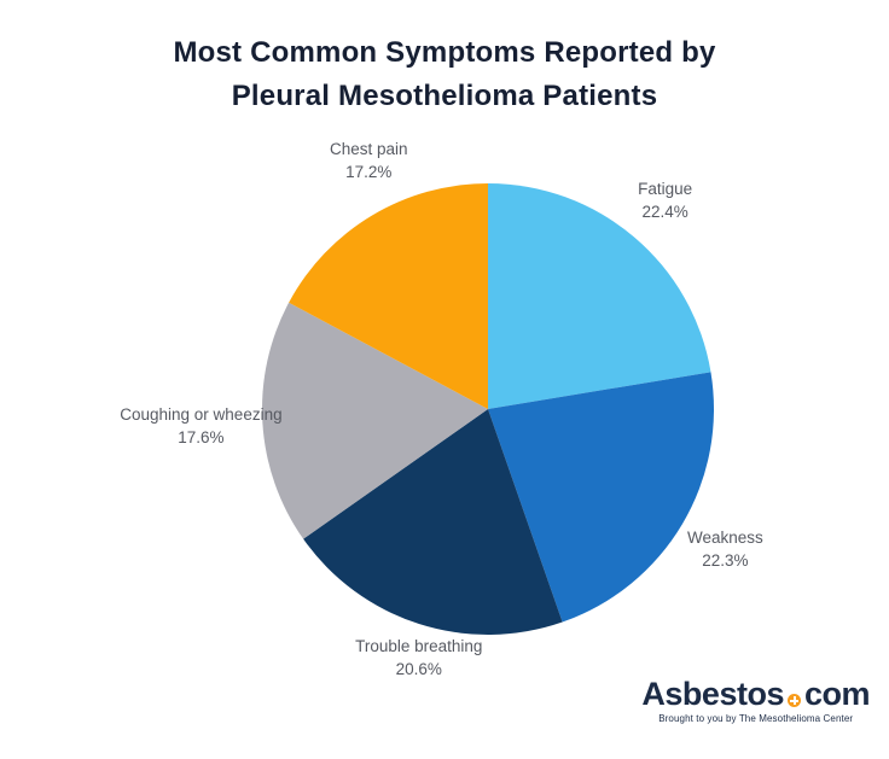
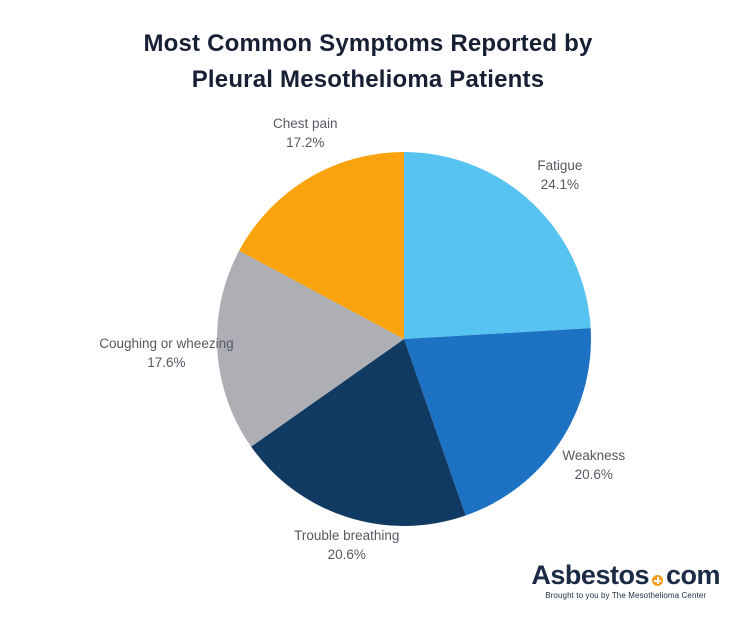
Fatigue: 22.4% -> 24.1%
Weakness: 22.3% -> 20.6%
